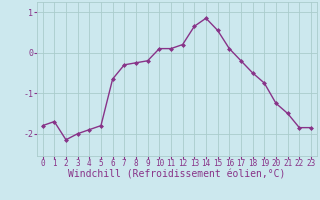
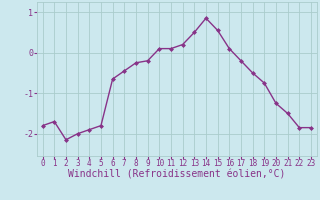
7: -0.30 -> -0.45
13: 0.65 -> 0.50
